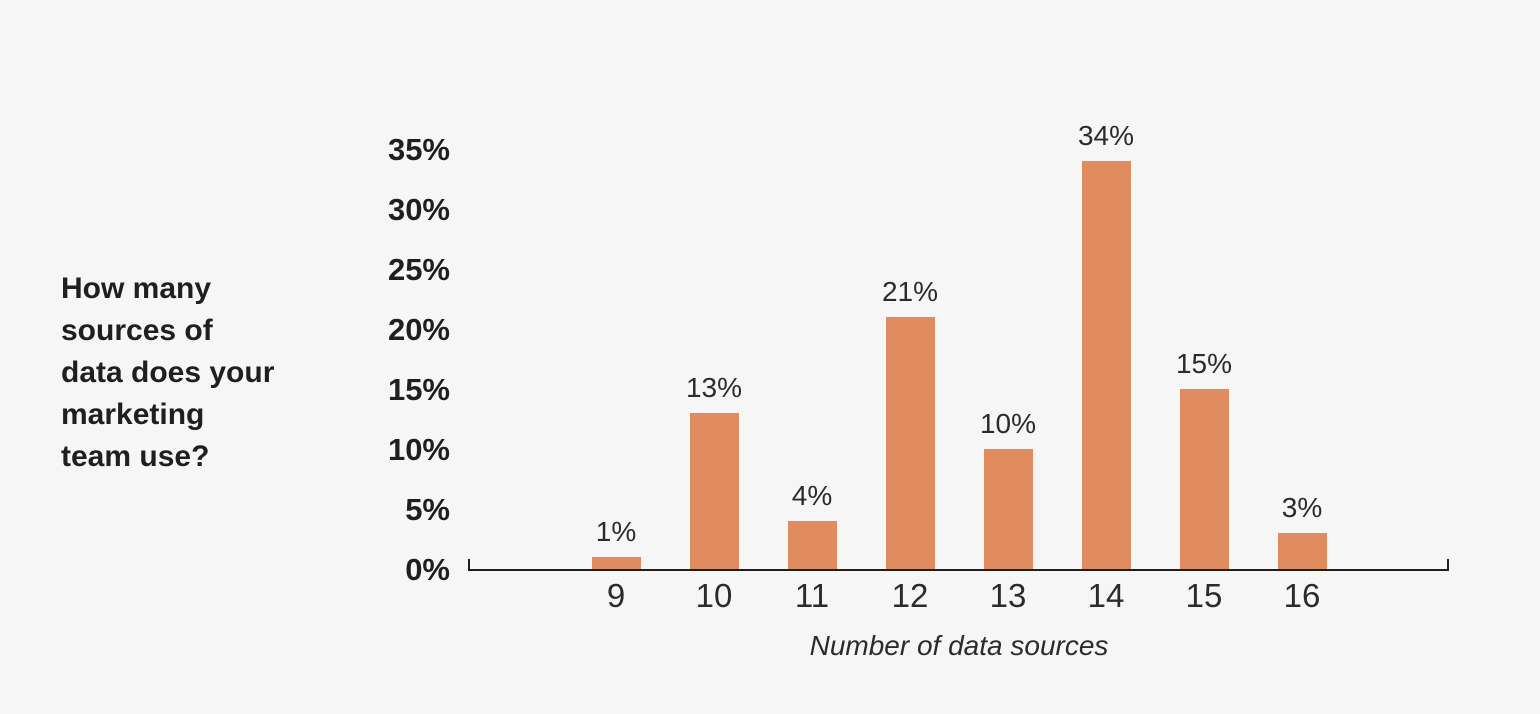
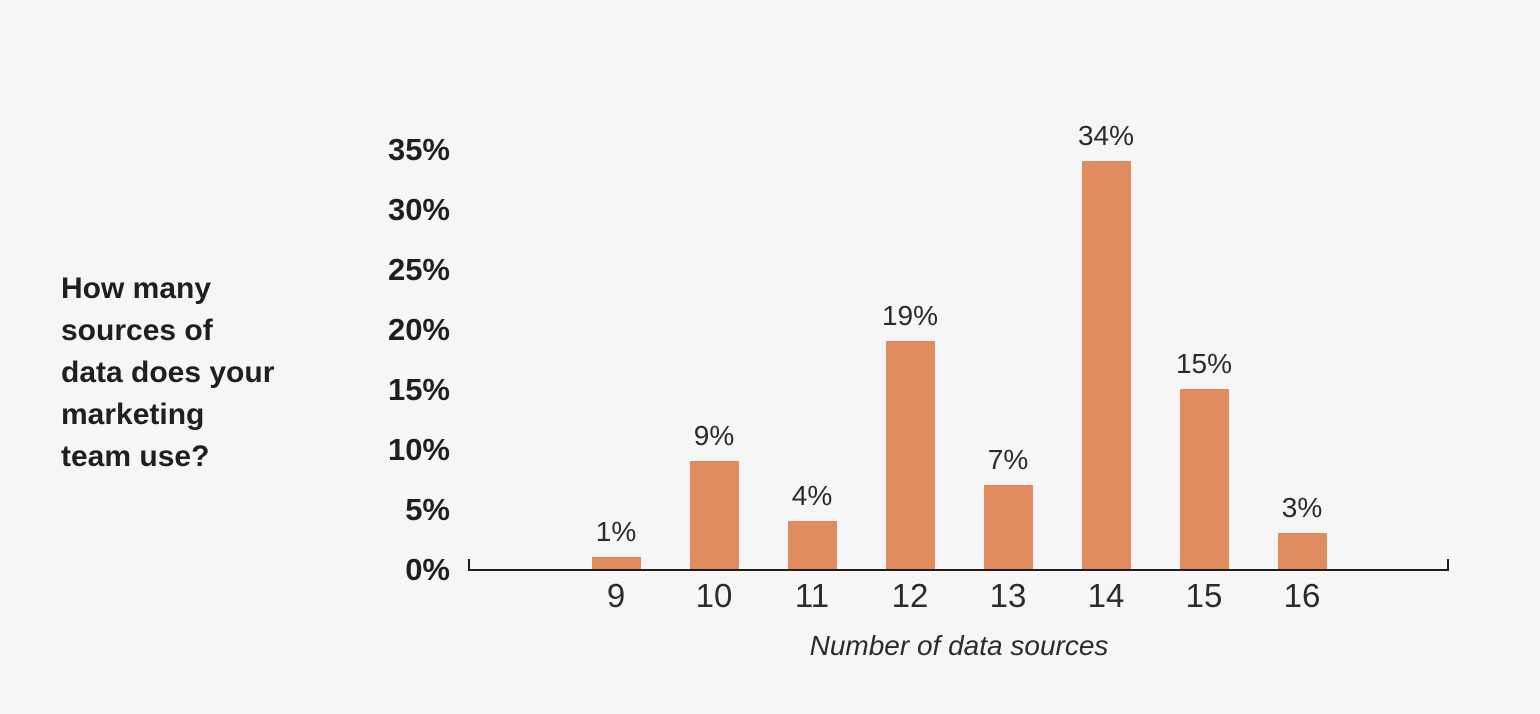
10: 13% -> 9%
12: 21% -> 19%
13: 10% -> 7%
